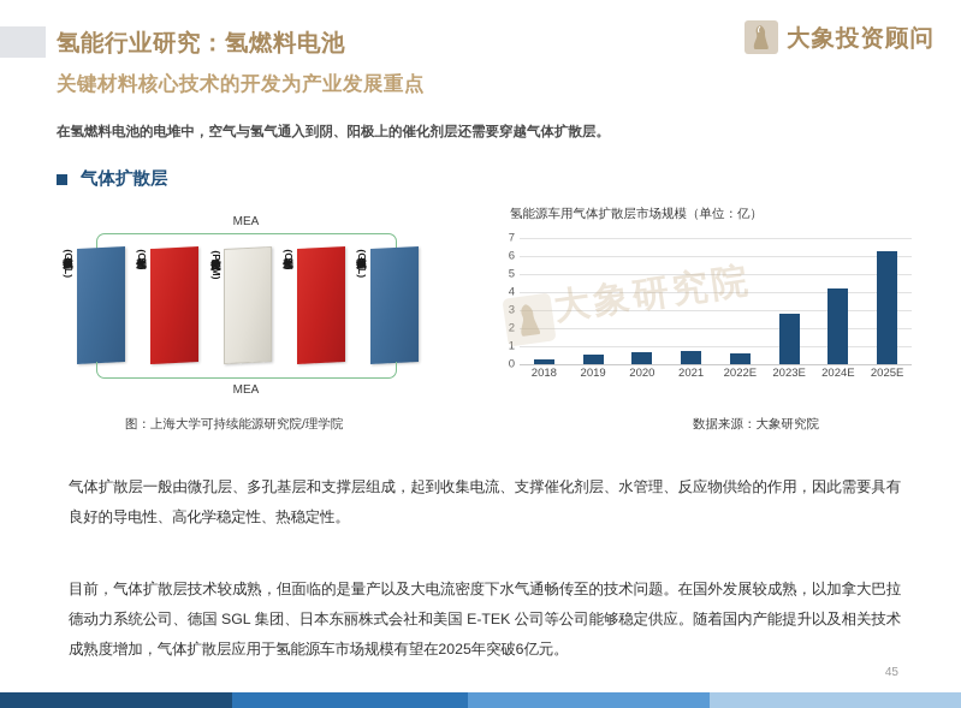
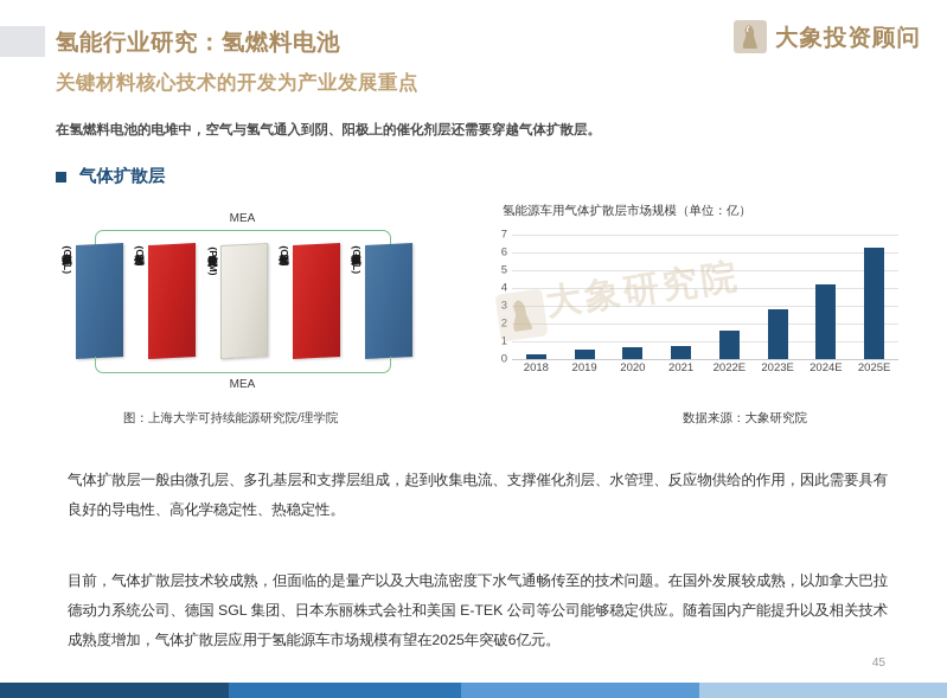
2022E: 0.6 -> 1.6
